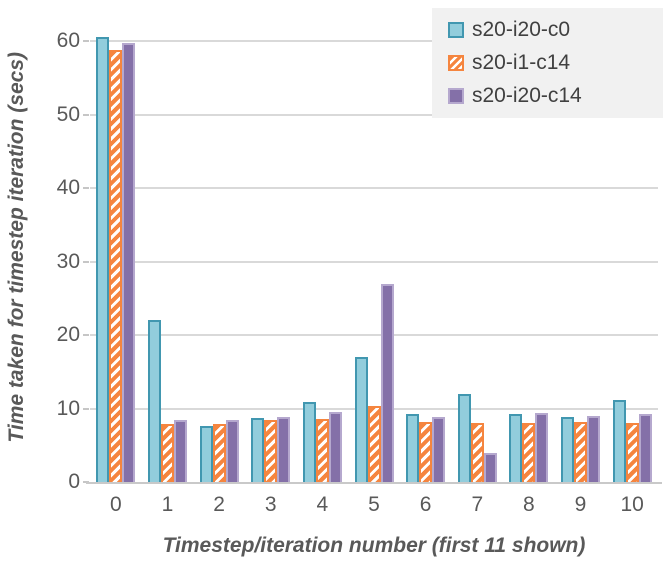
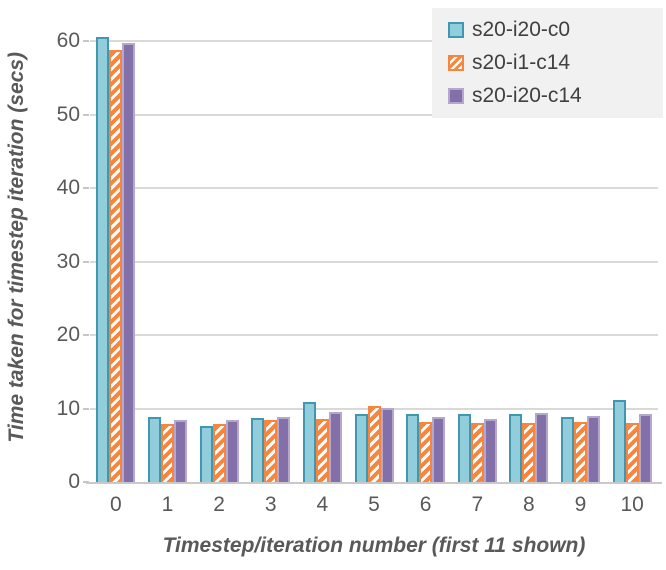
s20-i20-c0/1: 22 -> 9
s20-i20-c0/5: 17 -> 9
s20-i20-c14/5: 27 -> 10
s20-i20-c0/7: 12 -> 9
s20-i20-c14/7: 4 -> 9
